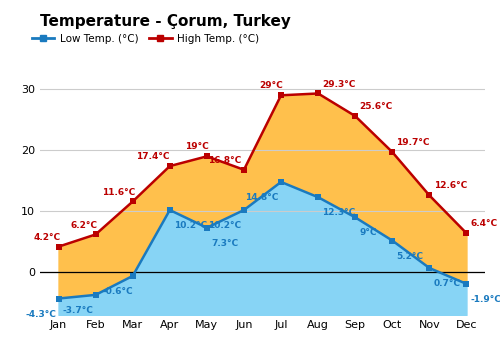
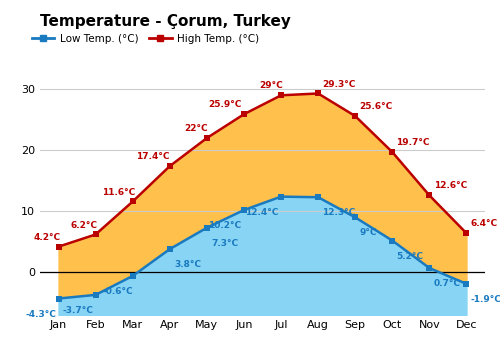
Low Temp. (°C)/Apr: 10.2°C -> 3.8°C
High Temp. (°C)/May: 19°C -> 22°C
High Temp. (°C)/Jun: 16.8°C -> 25.9°C
Low Temp. (°C)/Jul: 14.8°C -> 12.4°C
